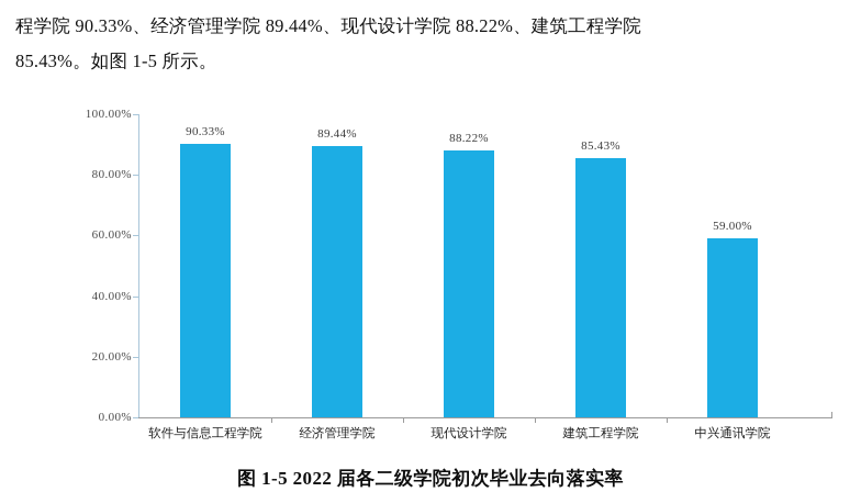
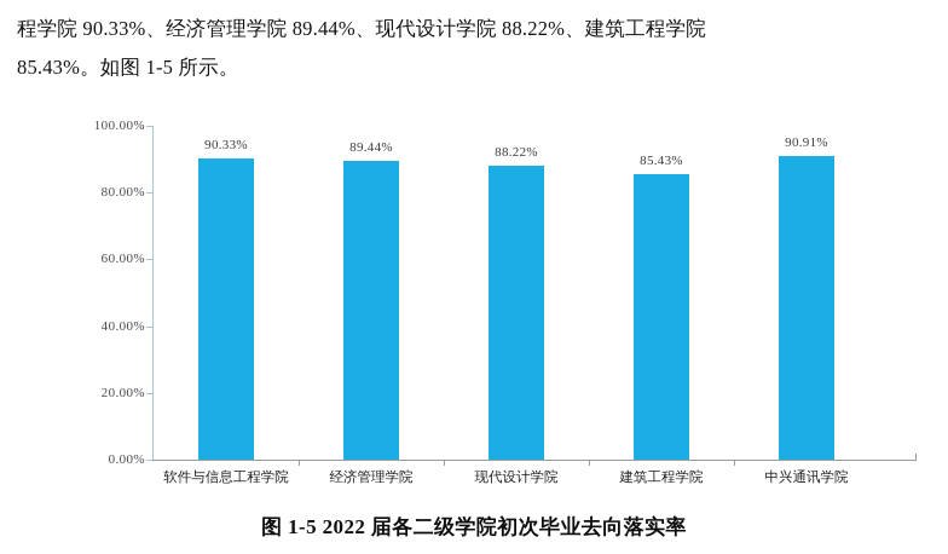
中兴通讯学院: 59.00% -> 90.91%
